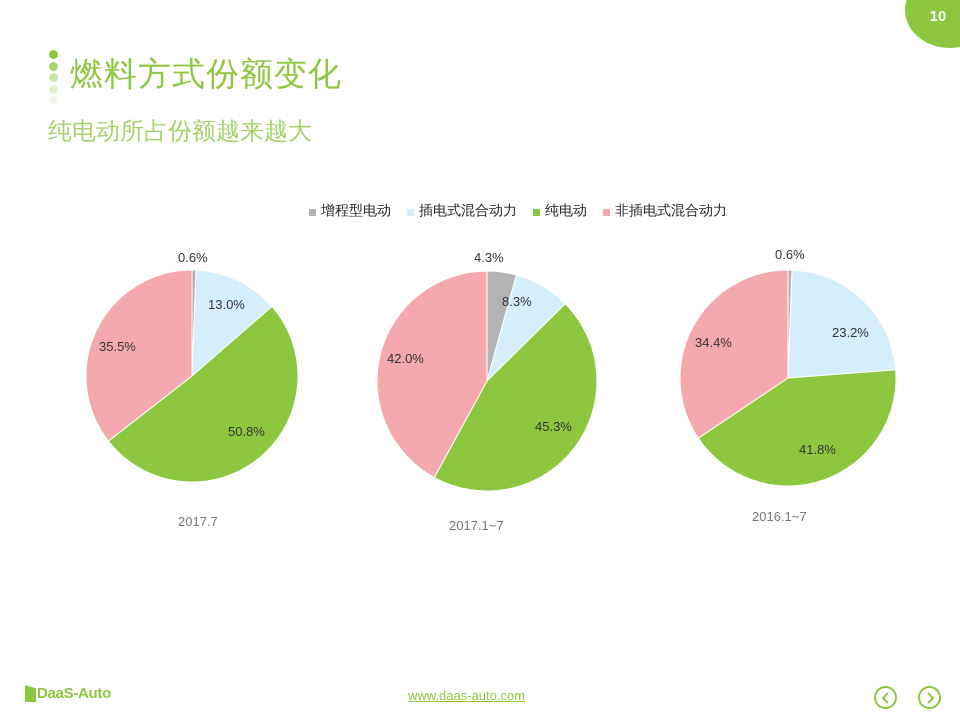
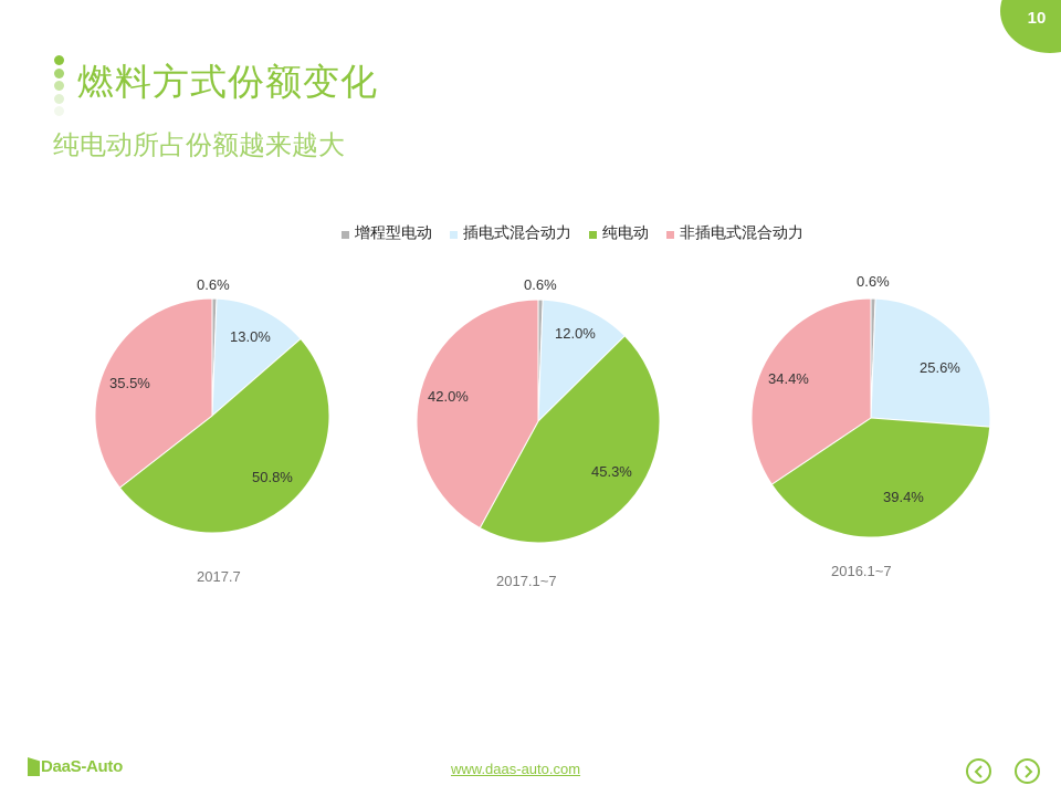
2017.1~7/增程型电动: 4.3% -> 0.6%
2017.1~7/插电式混合动力: 8.3% -> 12.0%
2016.1~7/插电式混合动力: 23.2% -> 25.6%
2016.1~7/纯电动: 41.8% -> 39.4%
